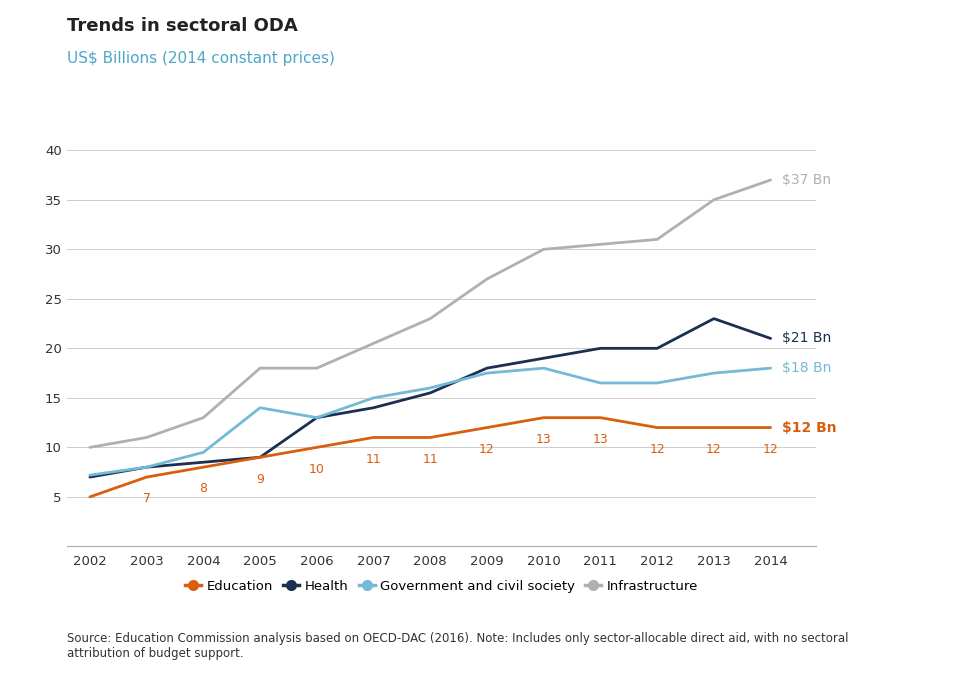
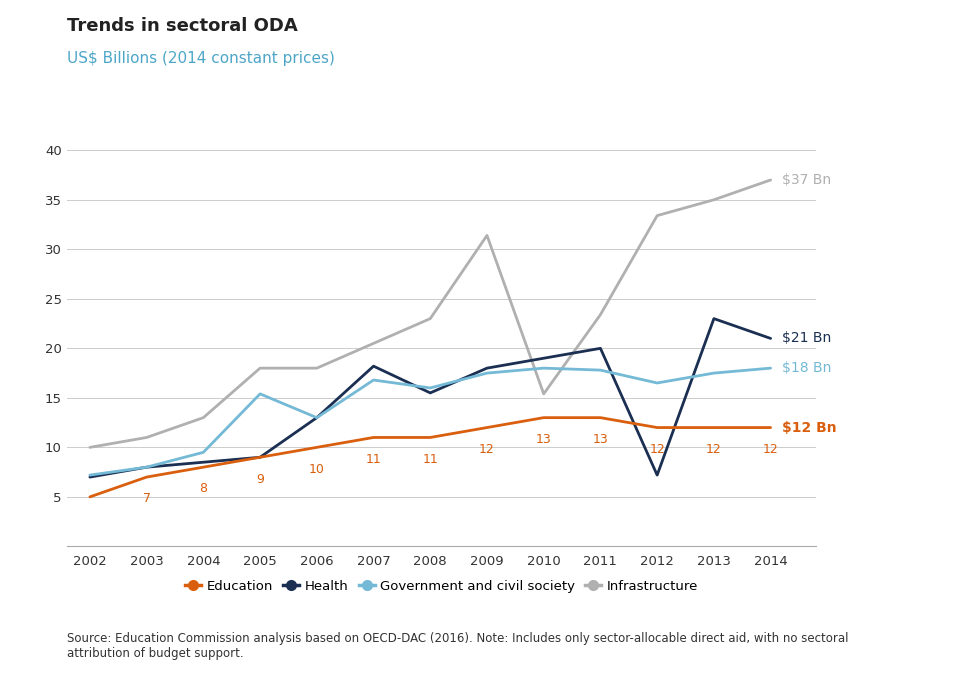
Government and civil society/2005: 14.0 -> 15.4
Health/2007: 14.0 -> 18.2
Government and civil society/2007: 15.0 -> 16.8
Infrastructure/2009: 27.0 -> 31.4
Infrastructure/2010: 30.0 -> 15.4
Government and civil society/2011: 16.5 -> 17.8
Infrastructure/2011: 30.5 -> 23.4
Health/2012: 20.0 -> 7.2
Infrastructure/2012: 31.0 -> 33.4
